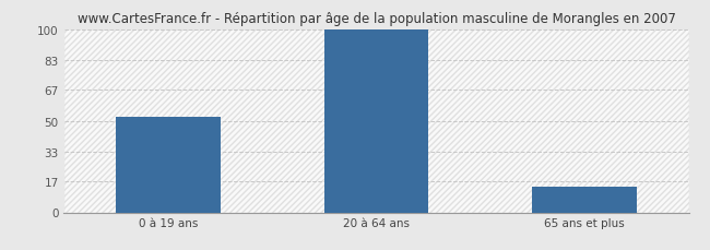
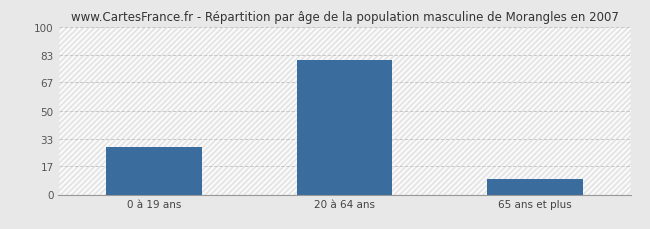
0 à 19 ans: 52 -> 28
20 à 64 ans: 100 -> 80
65 ans et plus: 14 -> 9
